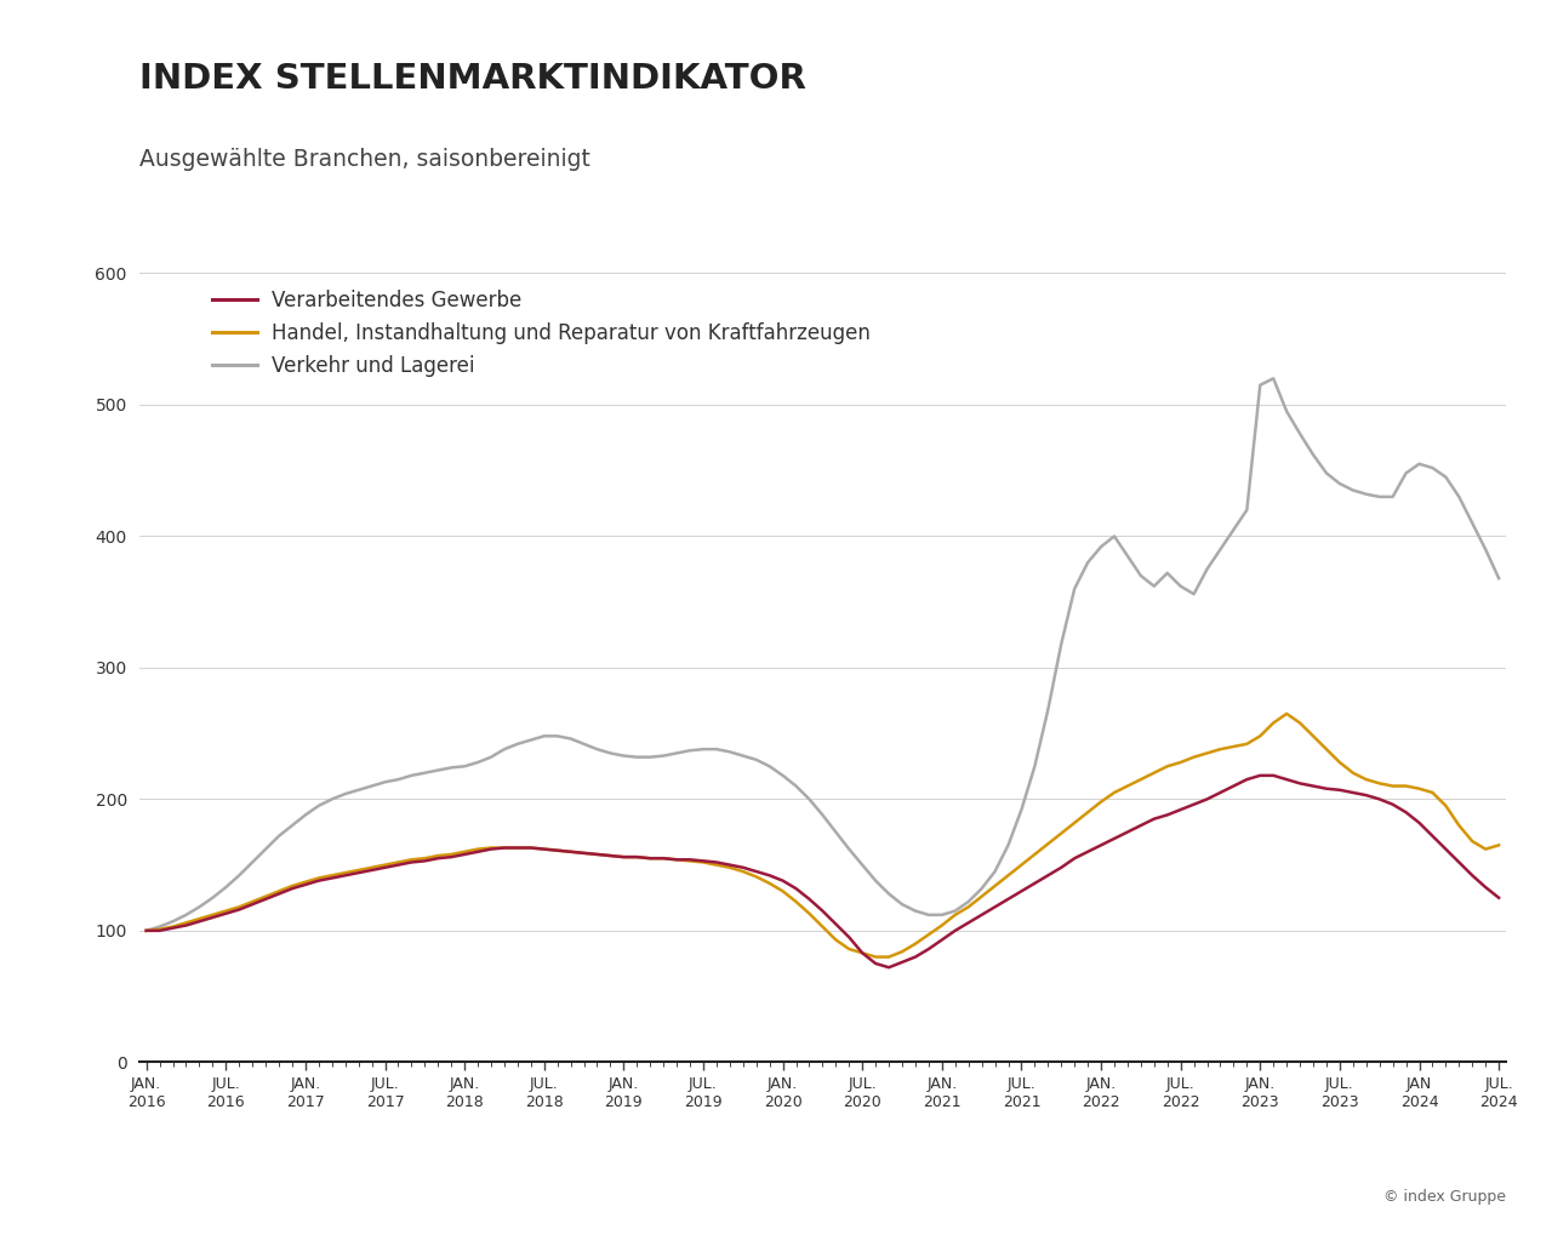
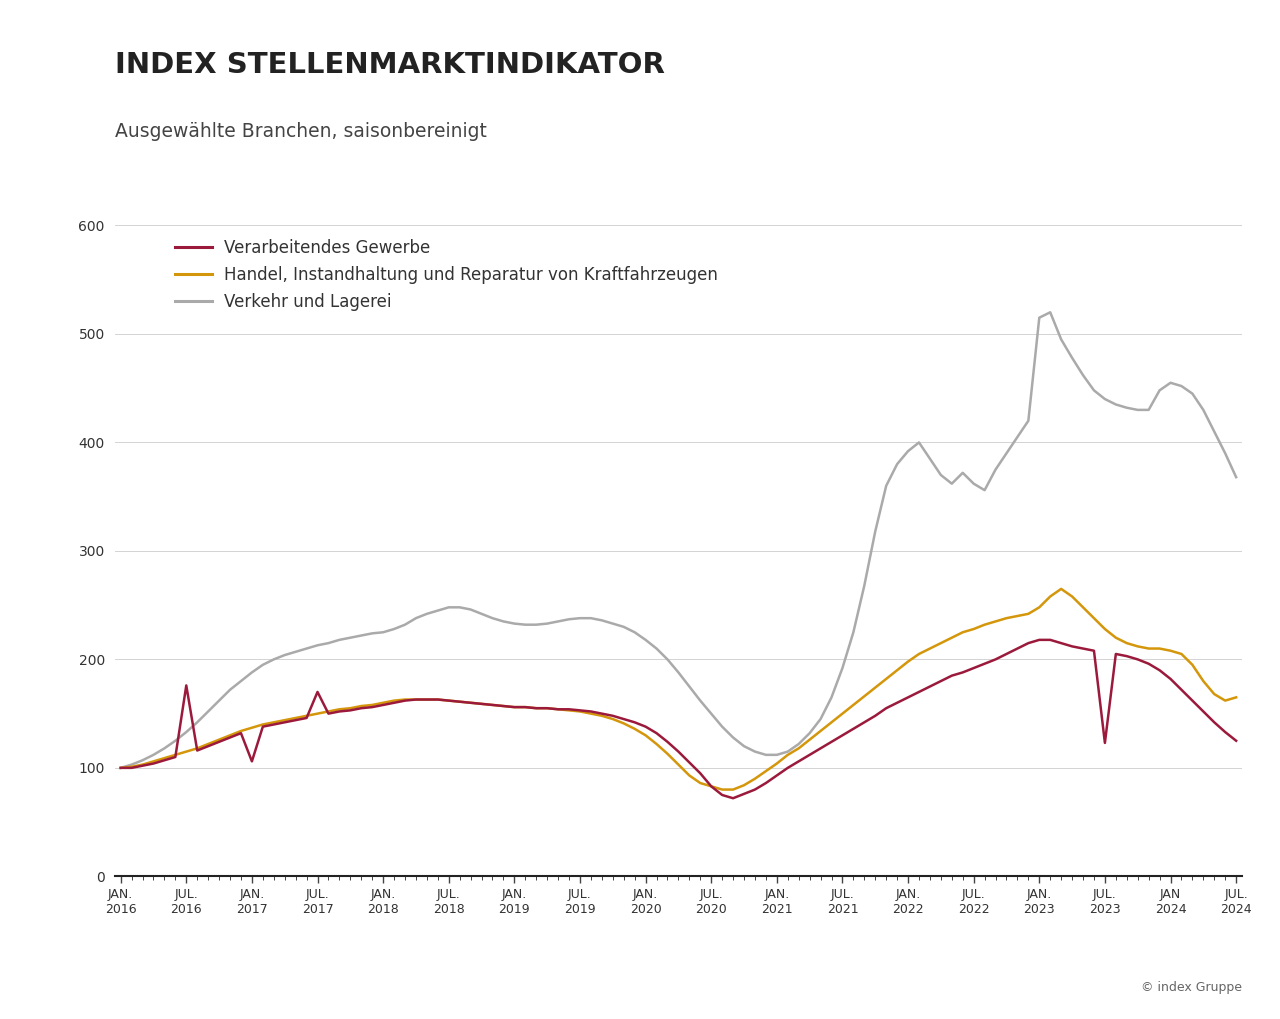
Verarbeitendes Gewerbe/JUL. 2016: 113 -> 176
Verarbeitendes Gewerbe/JAN. 2017: 135 -> 106
Verarbeitendes Gewerbe/JUL. 2017: 148 -> 170
Verarbeitendes Gewerbe/JUL. 2023: 207 -> 123
